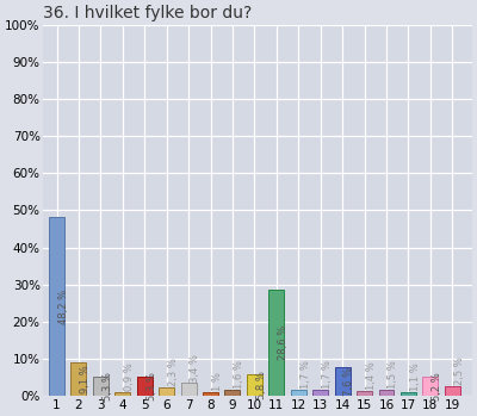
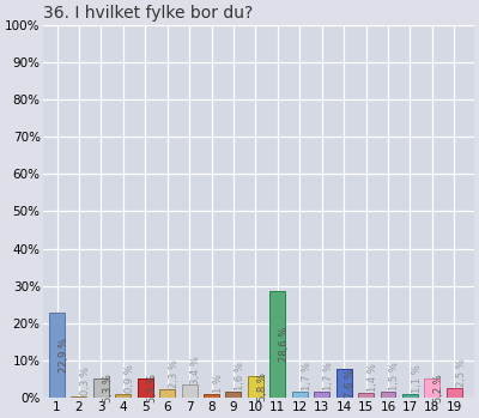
1: 48,2 -> 22,9
2: 9,1 -> 0,3
